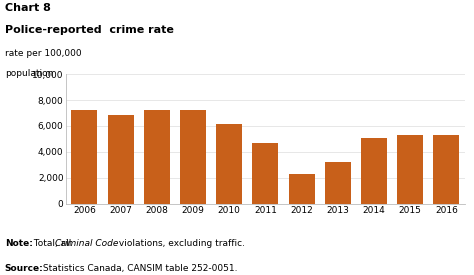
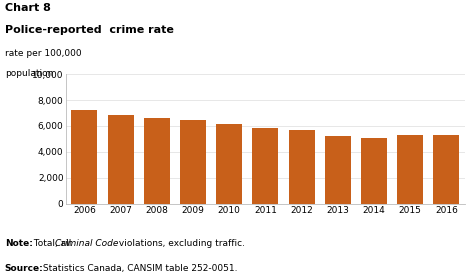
2008: 7,200 -> 6,600
2009: 7,200 -> 6,500
2011: 4,700 -> 5,800
2012: 2,300 -> 5,600
2013: 3,200 -> 5,200
